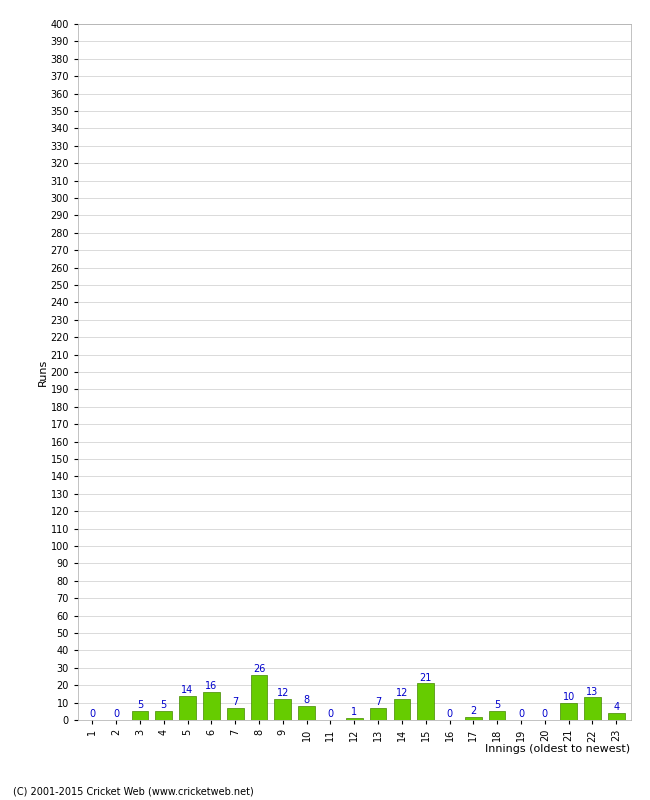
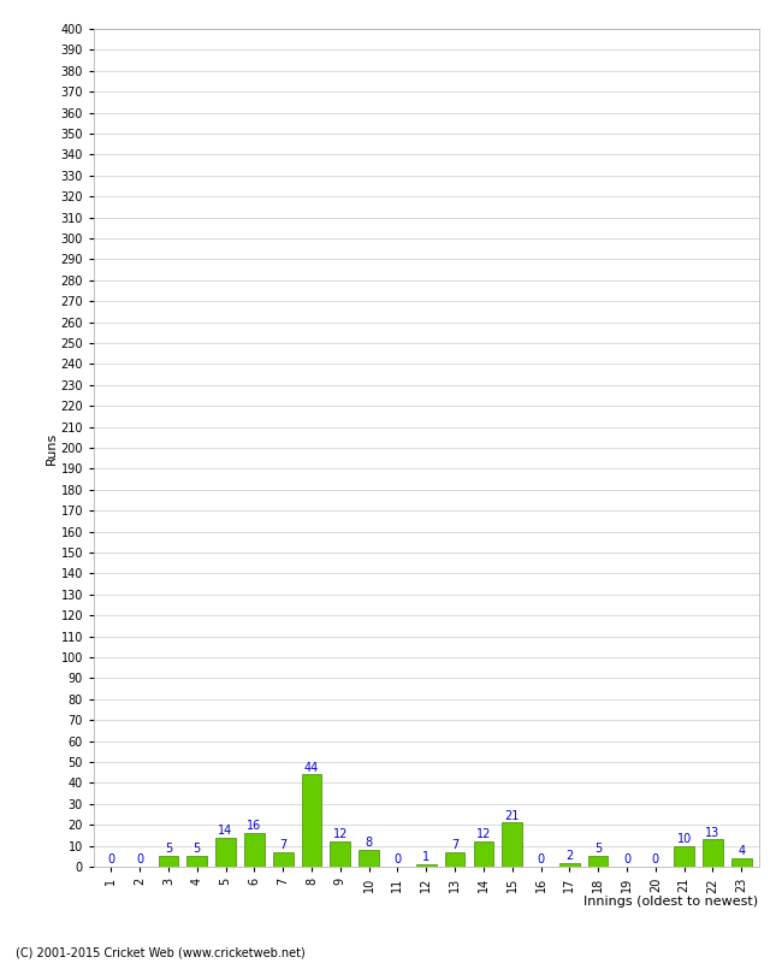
8: 26 -> 44
